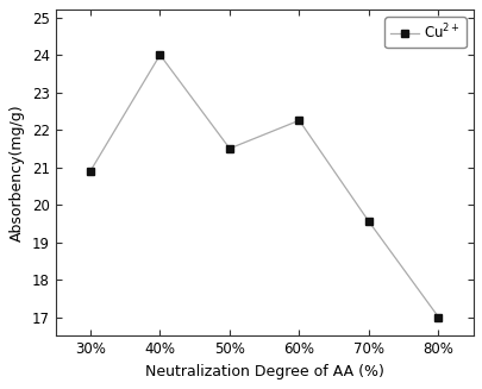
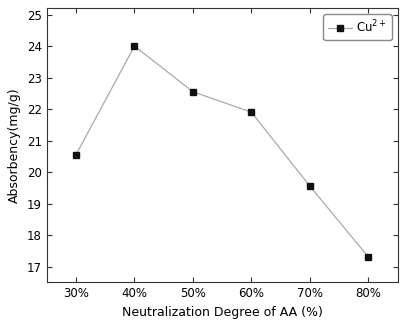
30%: 20.90 -> 20.55
50%: 21.50 -> 22.55
60%: 22.25 -> 21.90
80%: 17.00 -> 17.30
